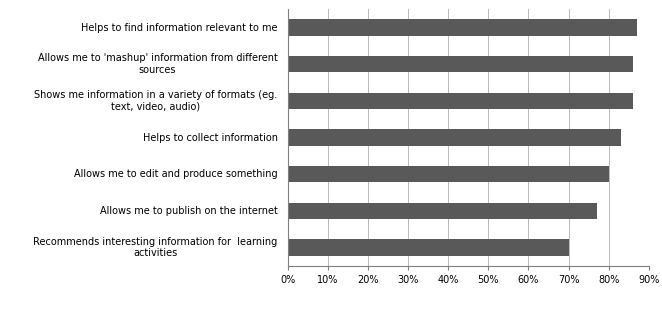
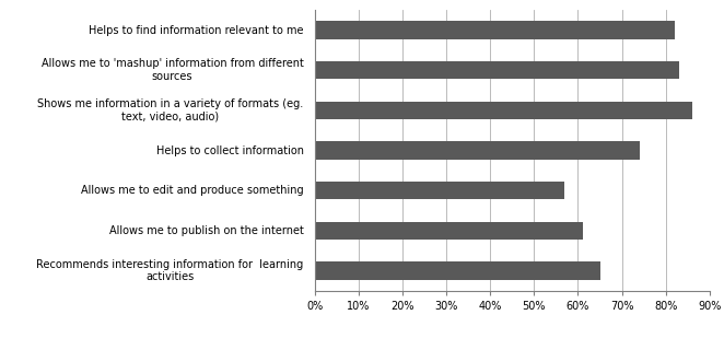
Helps to find information relevant to me: 87% -> 82%
Allows me to 'mashup' information from different sources: 86% -> 83%
Helps to collect information: 83% -> 74%
Allows me to edit and produce something: 80% -> 57%
Allows me to publish on the internet: 77% -> 61%
Recommends interesting information for learning activities: 70% -> 65%
